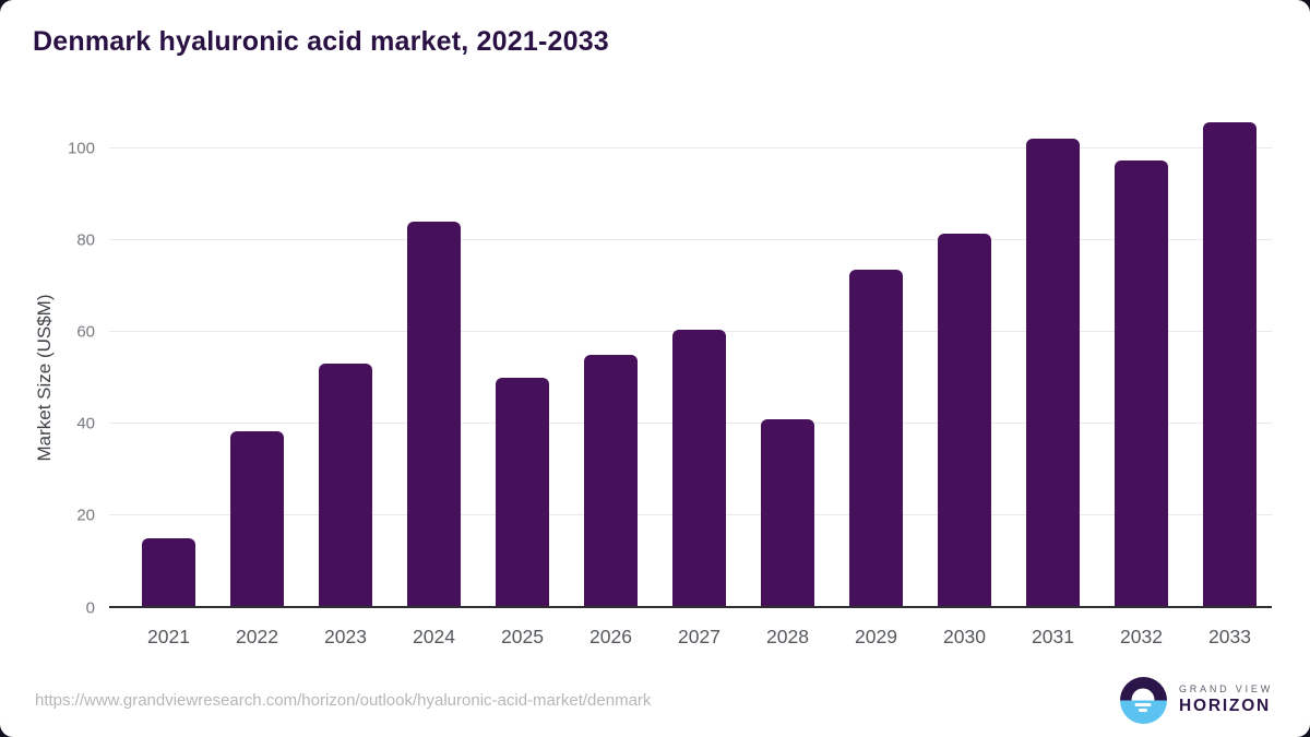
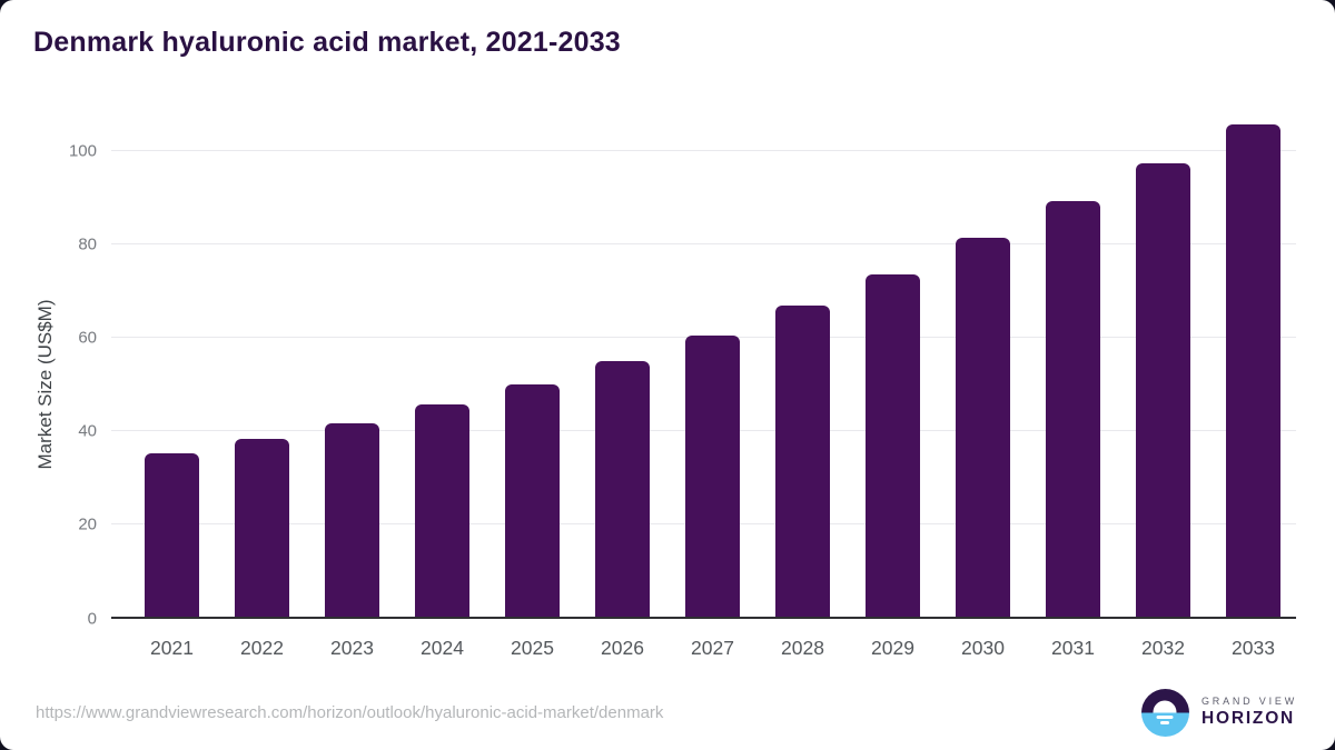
2021: 15 -> 35
2023: 53 -> 42
2024: 84 -> 46
2028: 41 -> 67
2031: 102 -> 89
